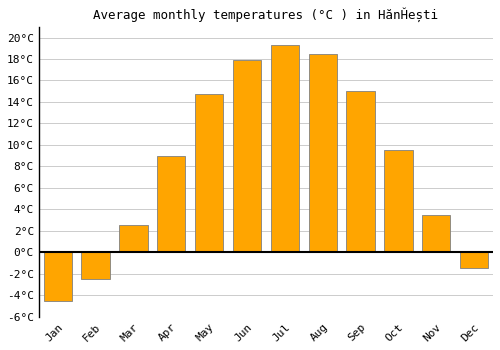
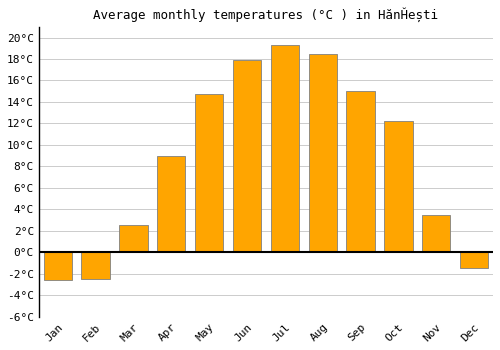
Jan: -4.5°C -> -2.6°C
Oct: 9.5°C -> 12.2°C
